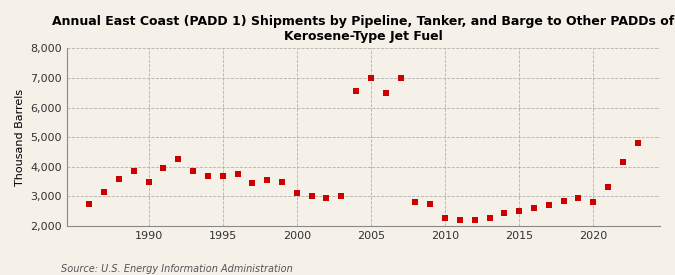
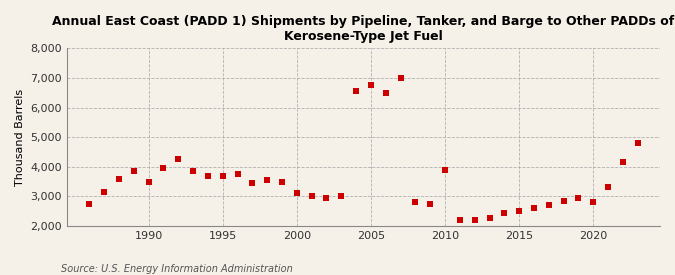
2005: 7,000 -> 6,750
2010: 2,250 -> 3,900
